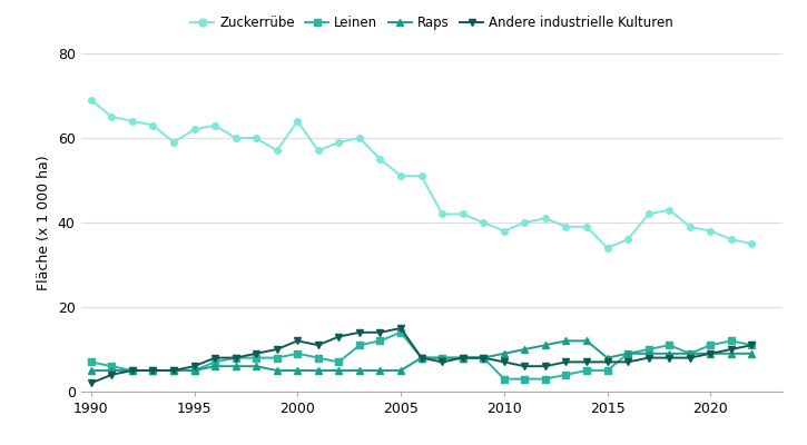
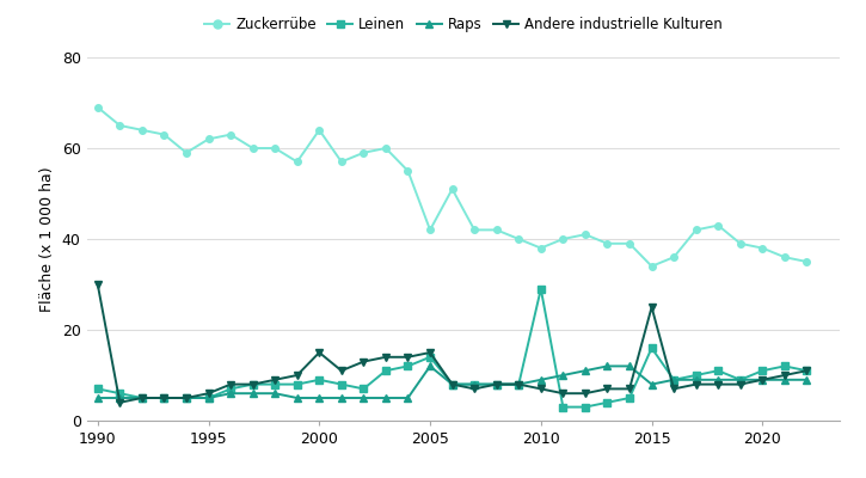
Andere industrielle Kulturen/1990: 2 -> 30
Andere industrielle Kulturen/2000: 12 -> 15
Zuckerrübe/2005: 51 -> 42
Raps/2005: 5 -> 12
Leinen/2010: 3 -> 29
Leinen/2015: 5 -> 16
Andere industrielle Kulturen/2015: 7 -> 25
